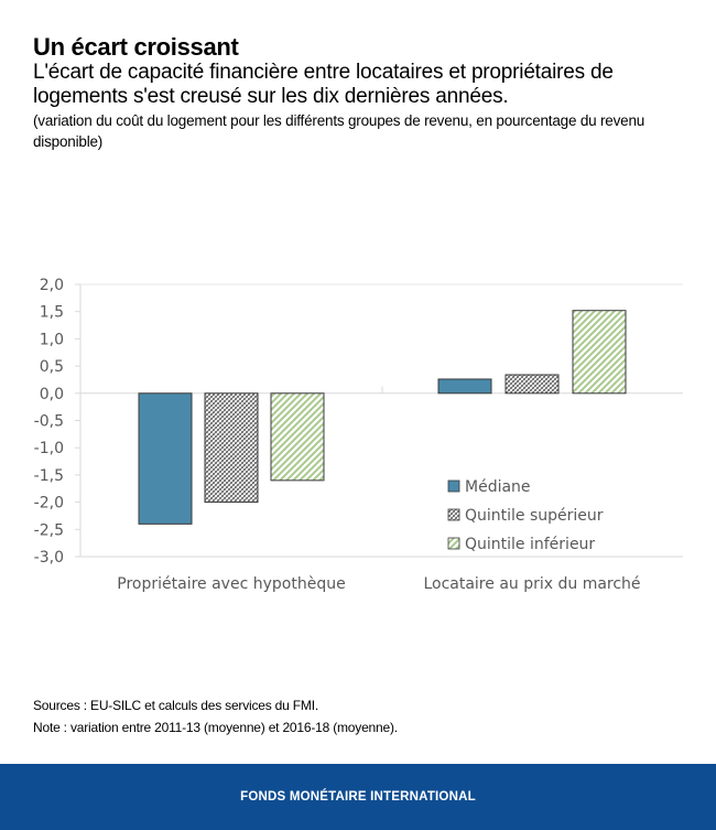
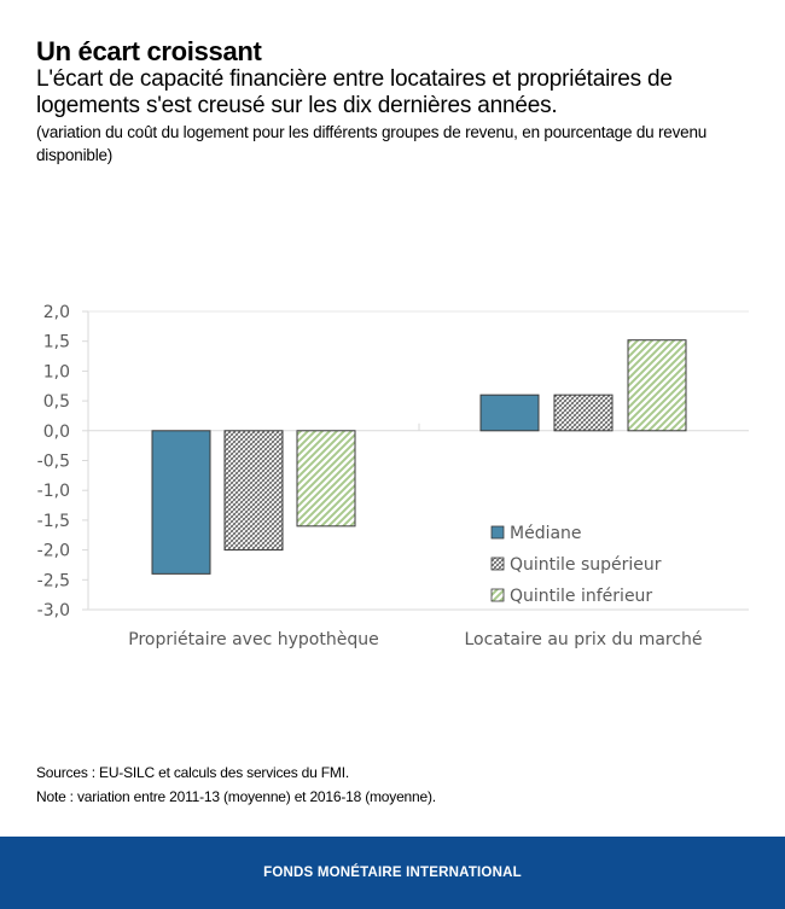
Médiane/Locataire au prix du marché: 0,3 -> 0,6
Quintile supérieur/Locataire au prix du marché: 0,3 -> 0,6
